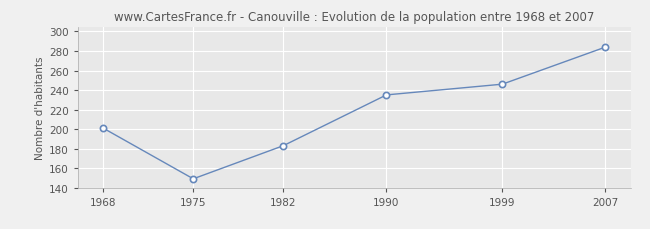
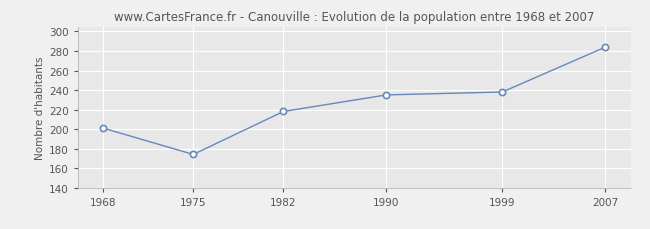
1975: 149 -> 174
1982: 183 -> 218
1999: 246 -> 238
